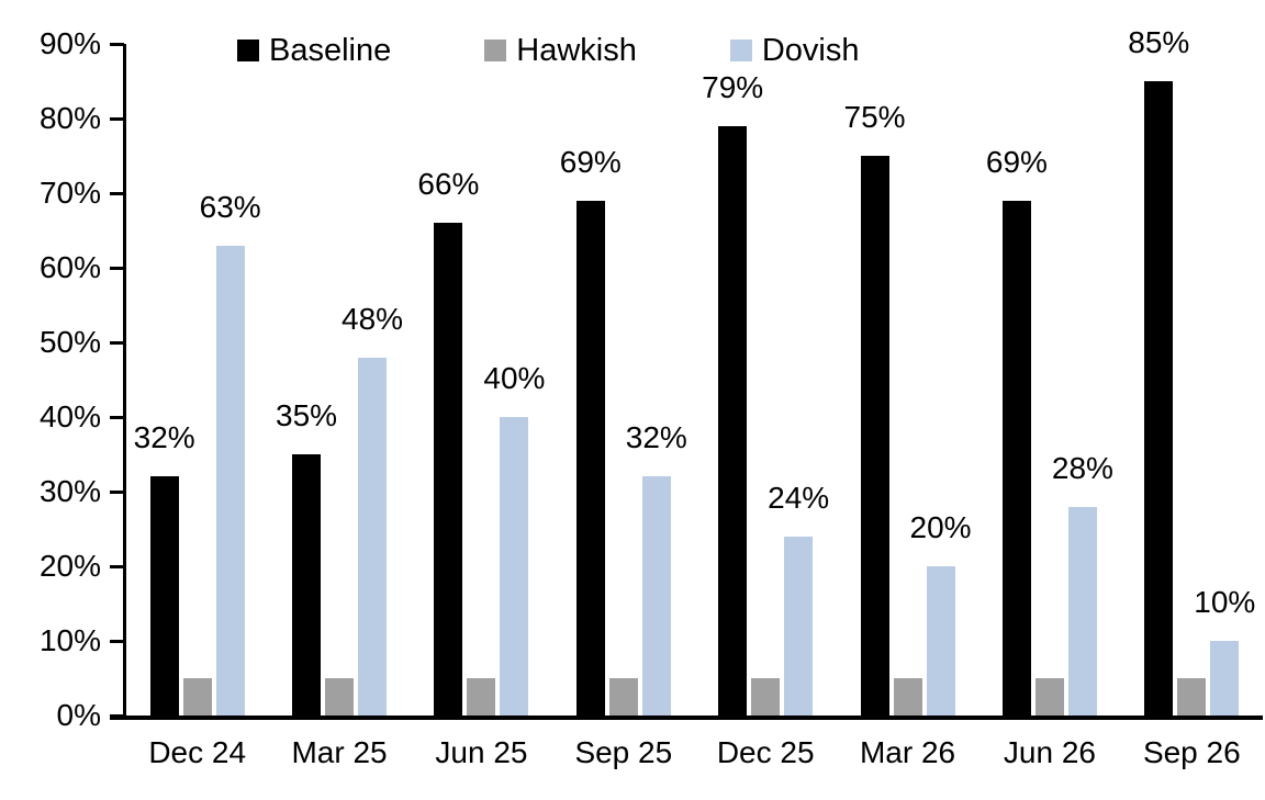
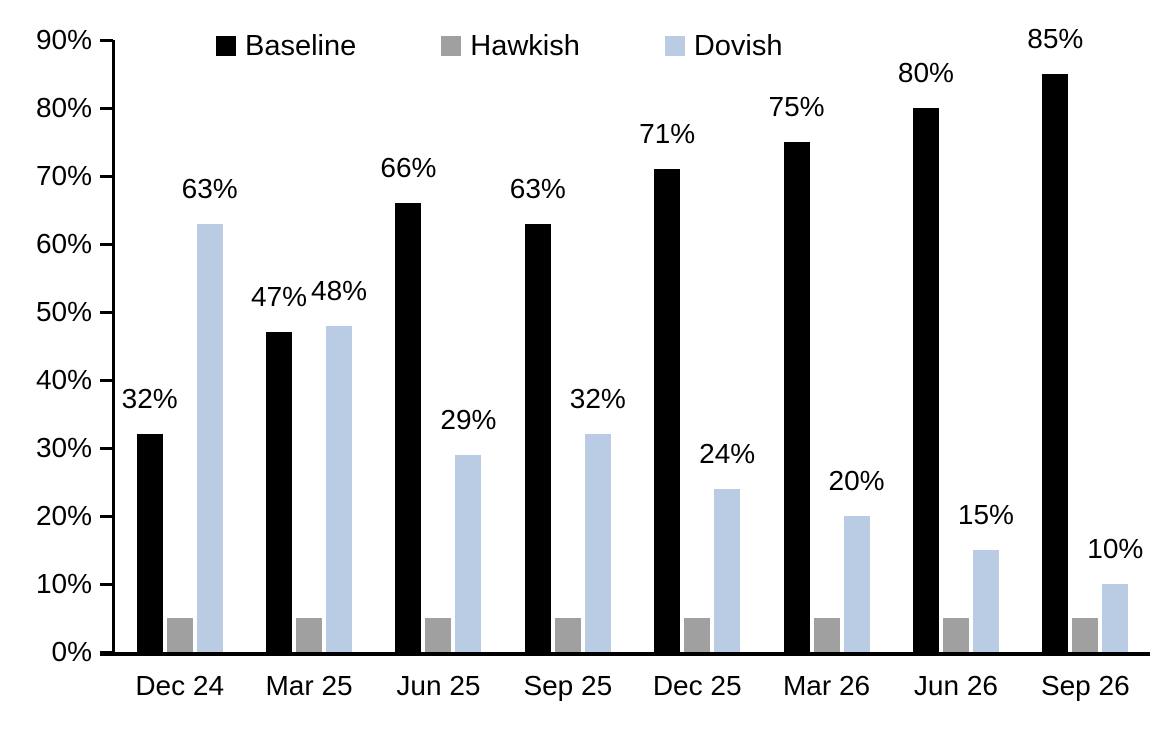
Baseline/Mar 25: 35% -> 47%
Dovish/Jun 25: 40% -> 29%
Baseline/Sep 25: 69% -> 63%
Baseline/Dec 25: 79% -> 71%
Baseline/Jun 26: 69% -> 80%
Dovish/Jun 26: 28% -> 15%
